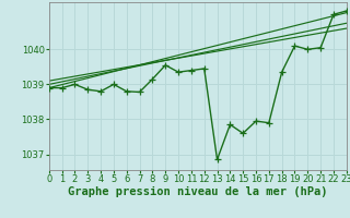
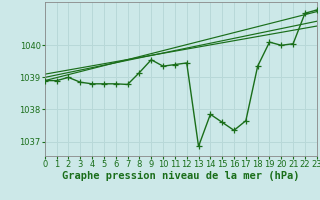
5: 1039.00 -> 1038.80
16: 1037.95 -> 1037.35
17: 1037.90 -> 1037.65
